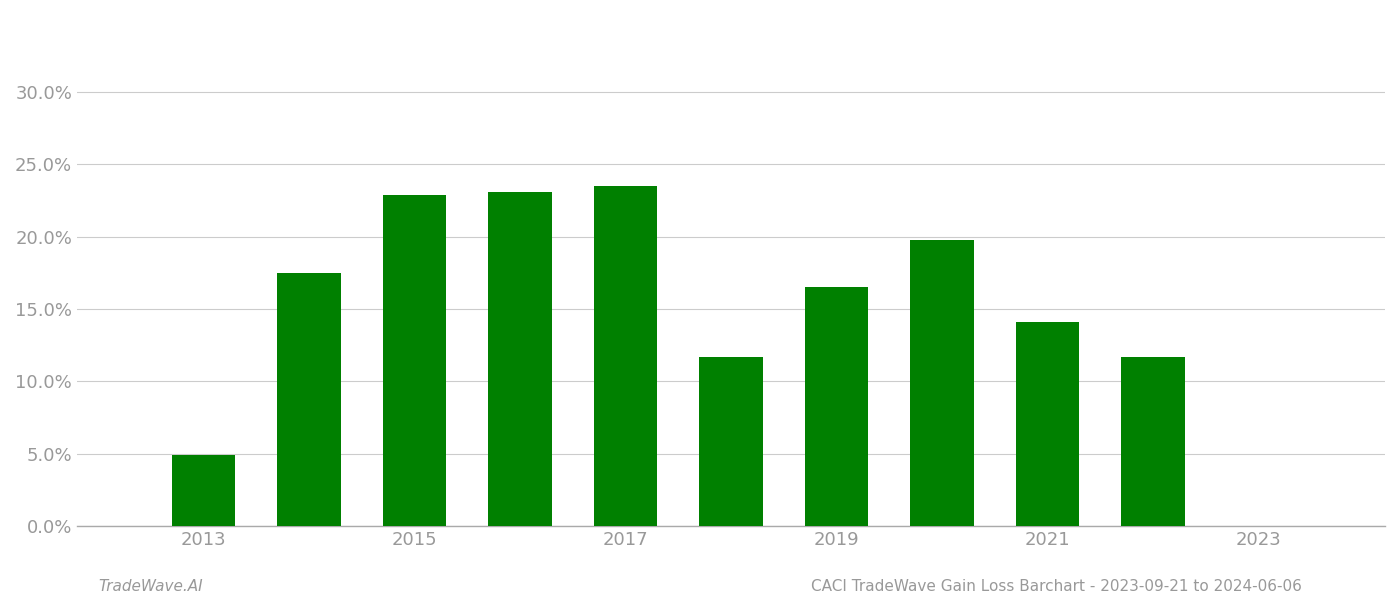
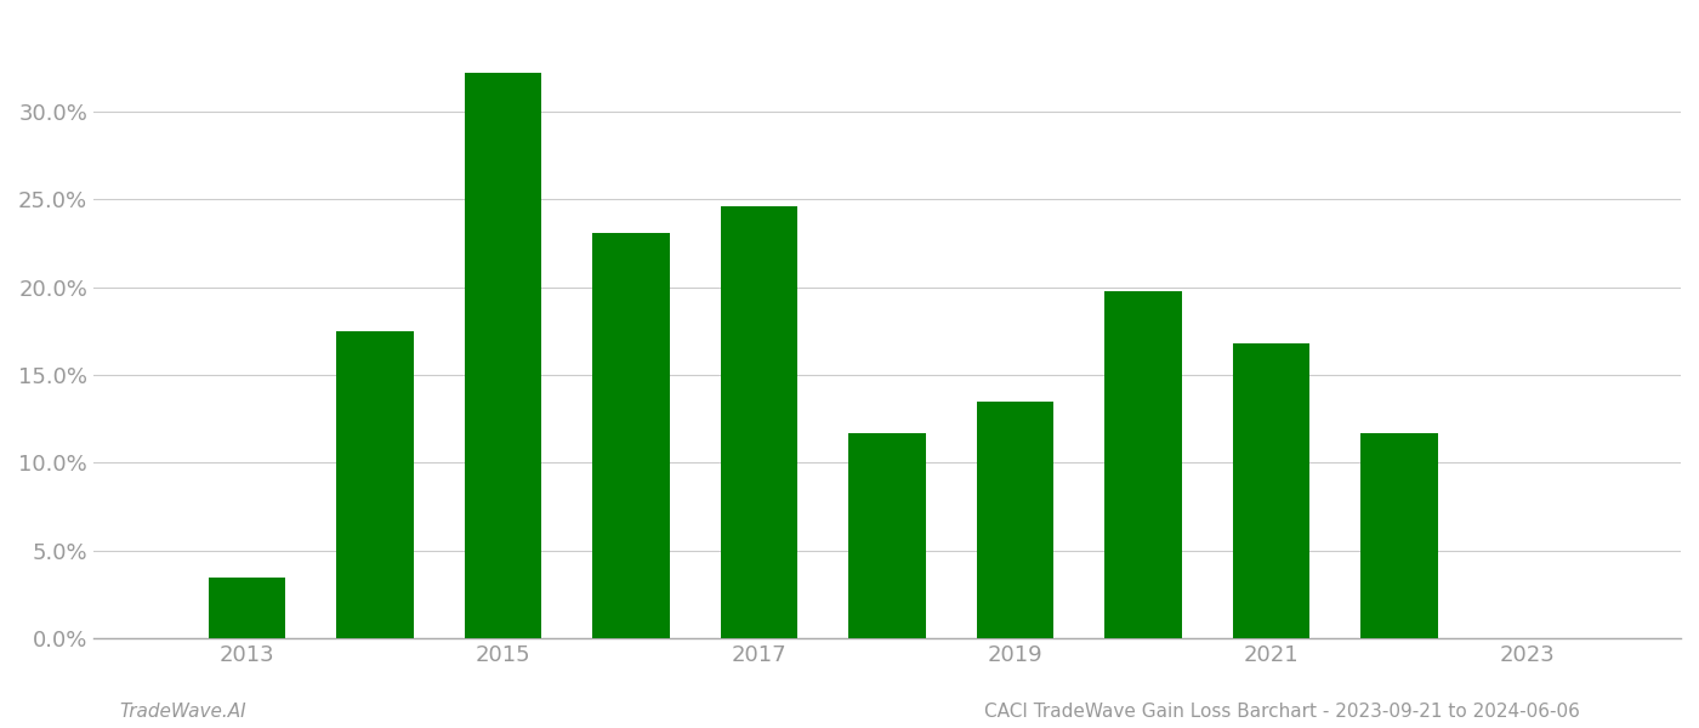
2013: 4.9% -> 3.5%
2015: 22.9% -> 32.2%
2017: 23.5% -> 24.6%
2019: 16.5% -> 13.5%
2021: 14.1% -> 16.8%
